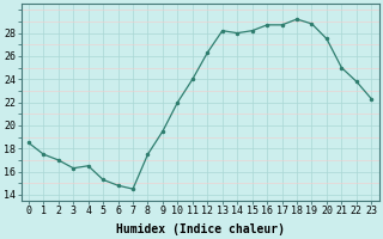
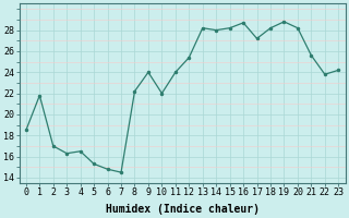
1: 17.5 -> 21.8
8: 17.5 -> 22.2
9: 19.5 -> 24.0
12: 26.3 -> 25.4
17: 28.7 -> 27.2
18: 29.2 -> 28.2
20: 27.5 -> 28.2
21: 25.0 -> 25.6
23: 22.3 -> 24.2
